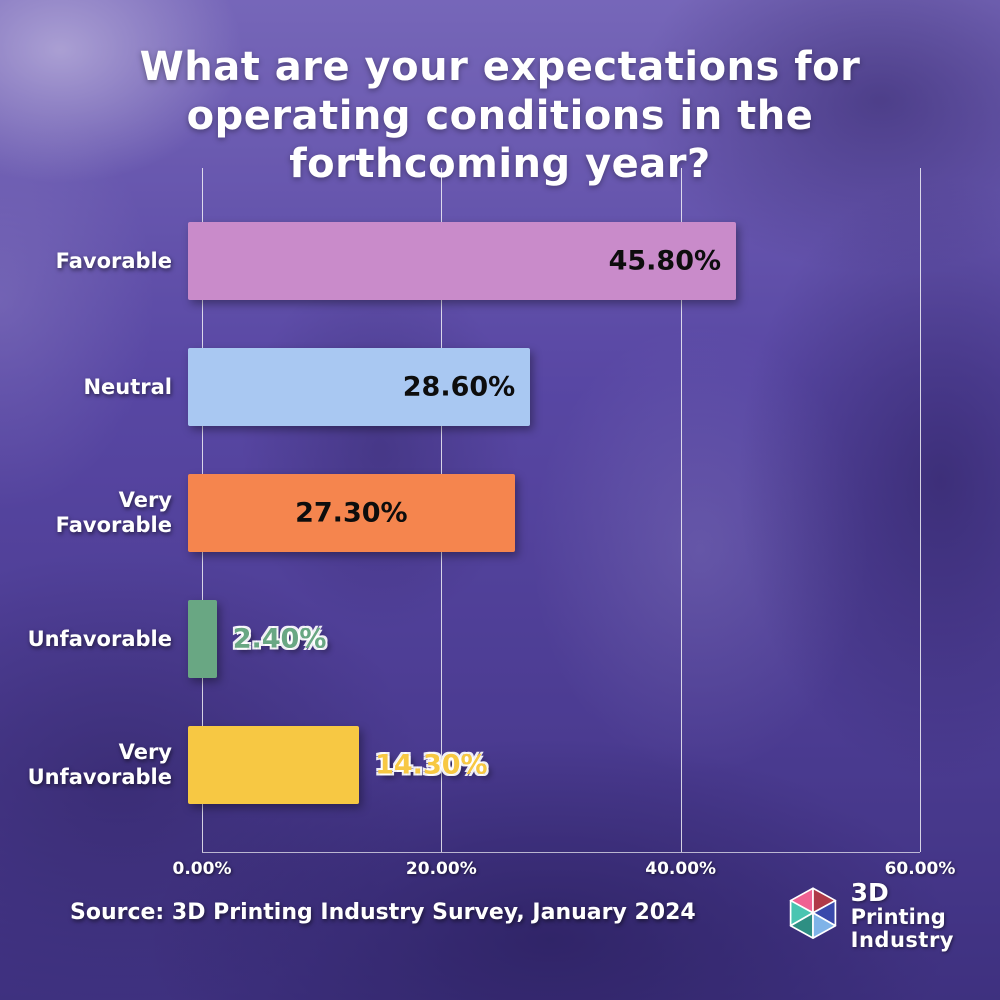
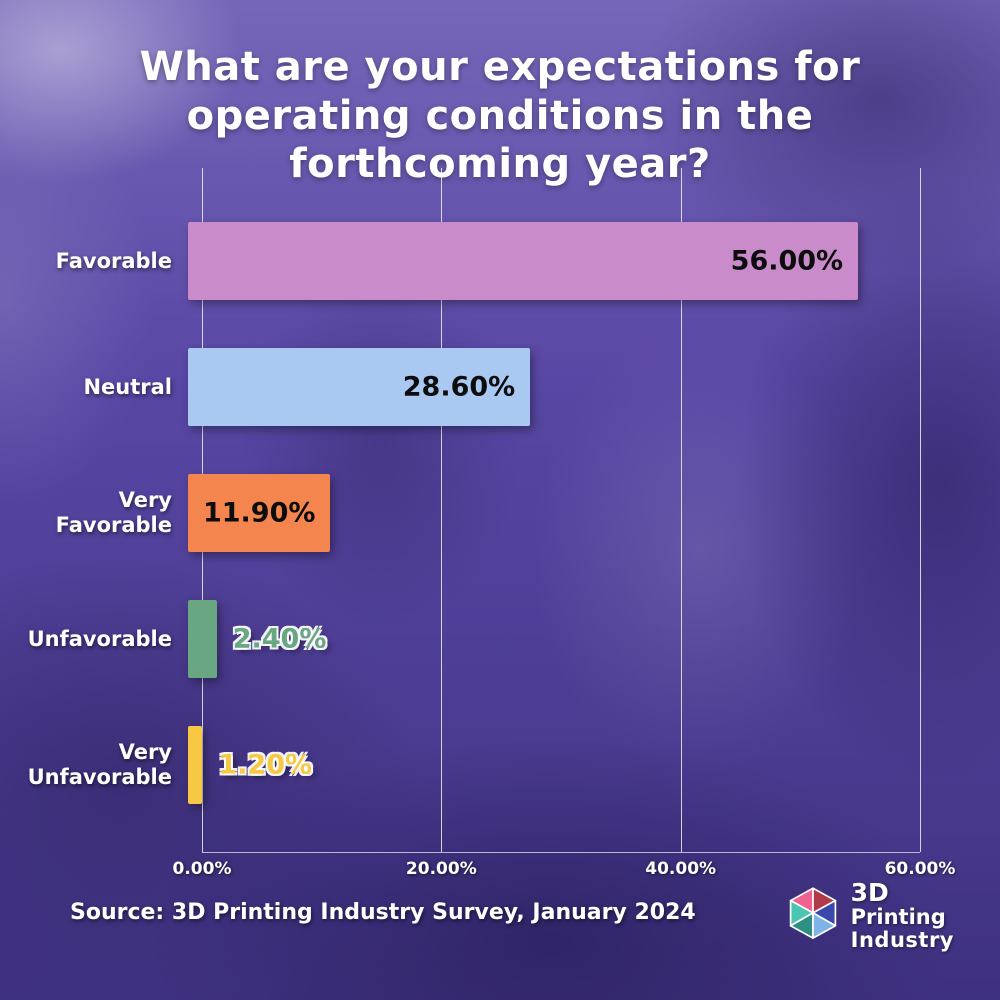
Favorable: 45.80% -> 56.00%
Very Favorable: 27.30% -> 11.90%
Very Unfavorable: 14.30% -> 1.20%
